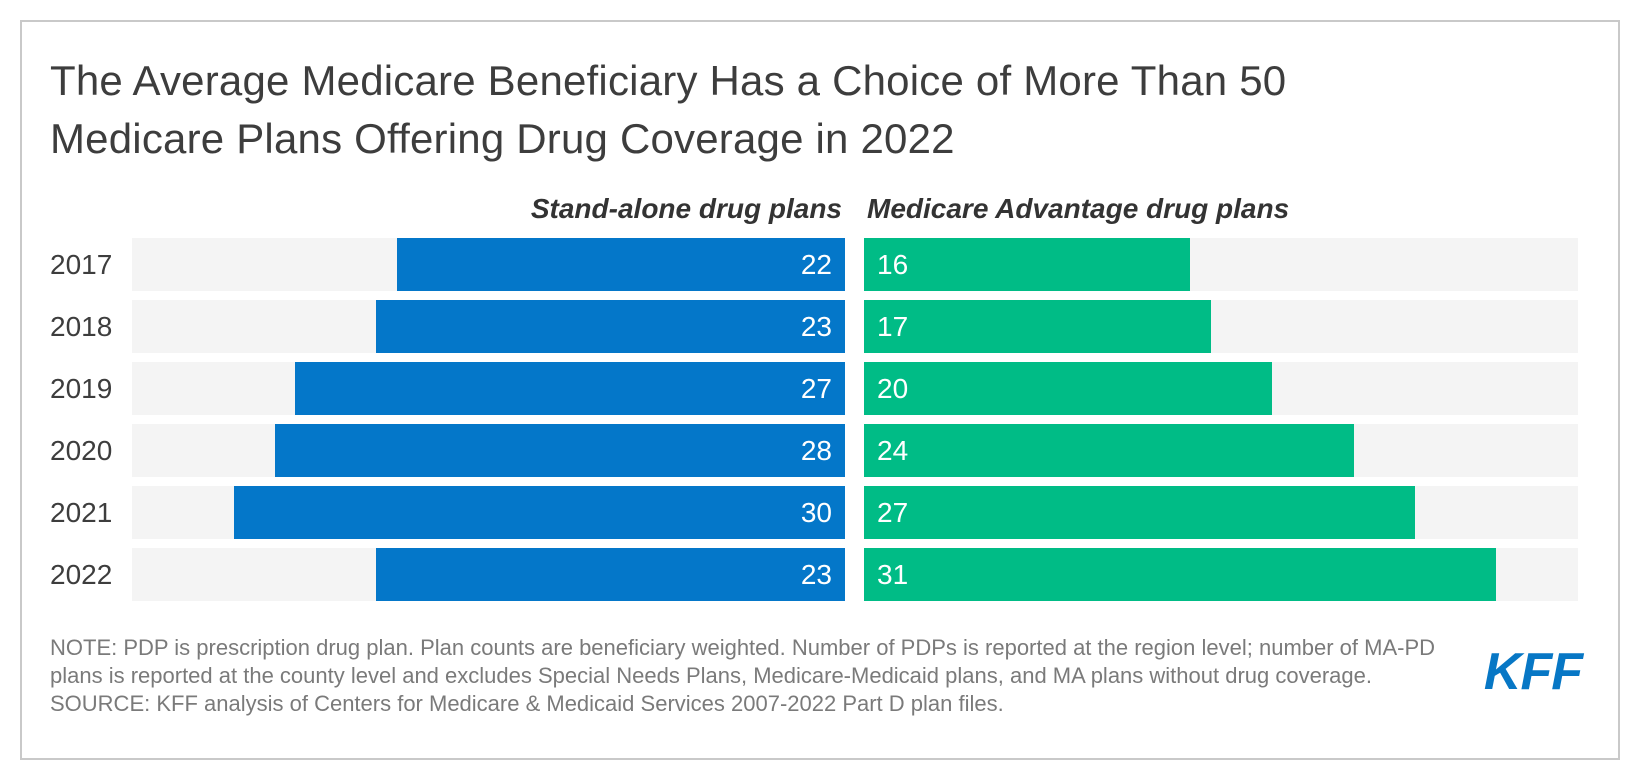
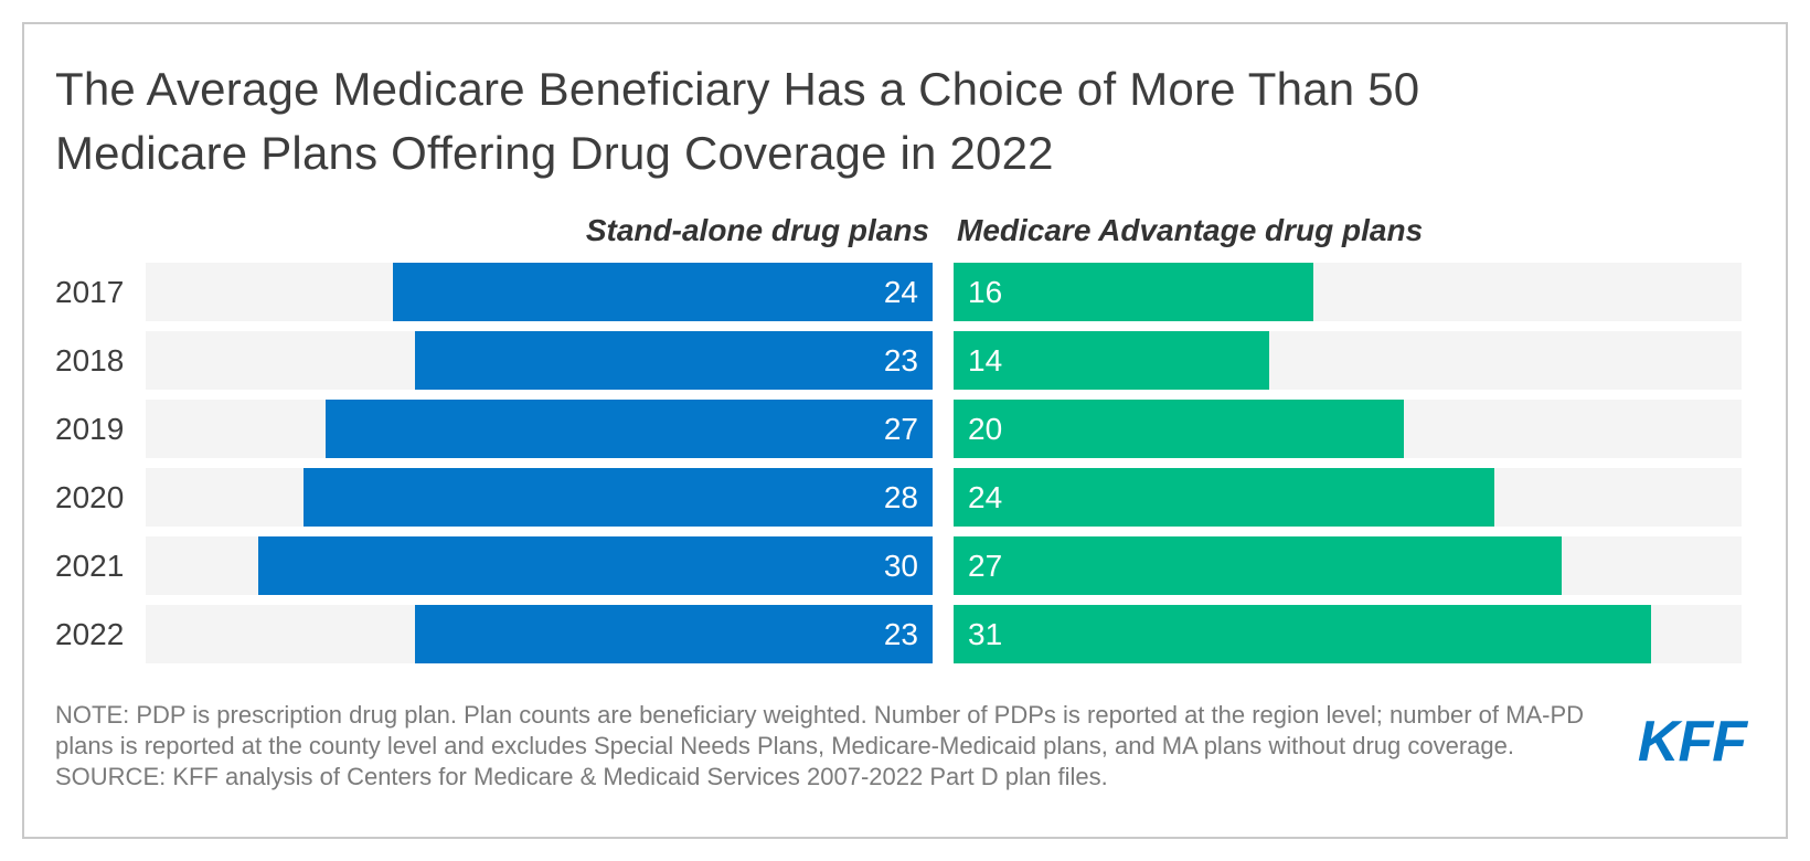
Stand-alone drug plans/2017: 22 -> 24
Medicare Advantage drug plans/2018: 17 -> 14
